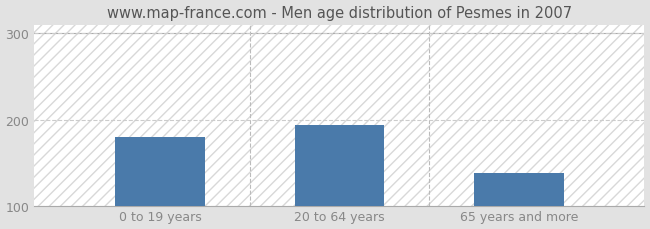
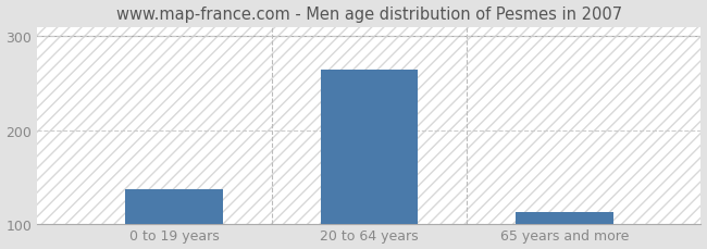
0 to 19 years: 180 -> 137
20 to 64 years: 194 -> 265
65 years and more: 138 -> 112
